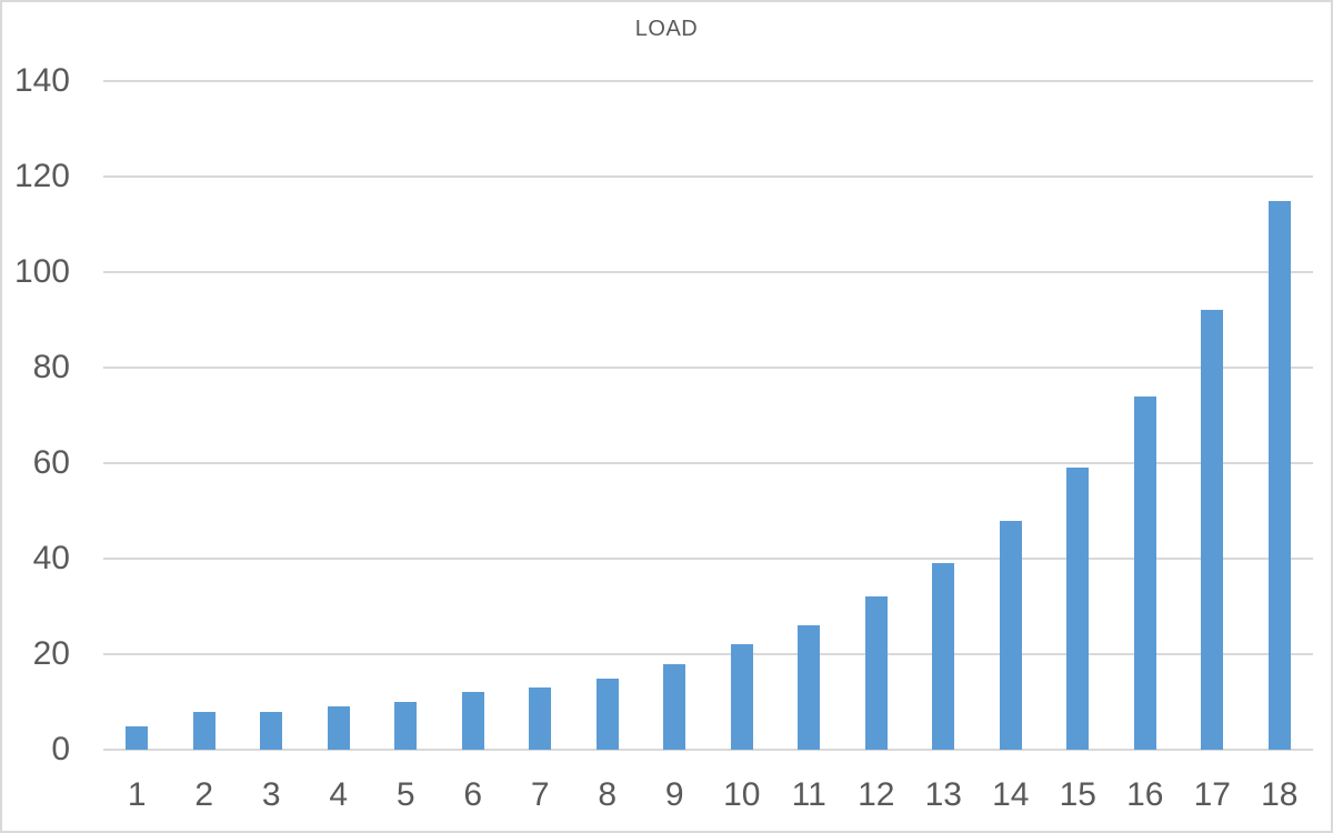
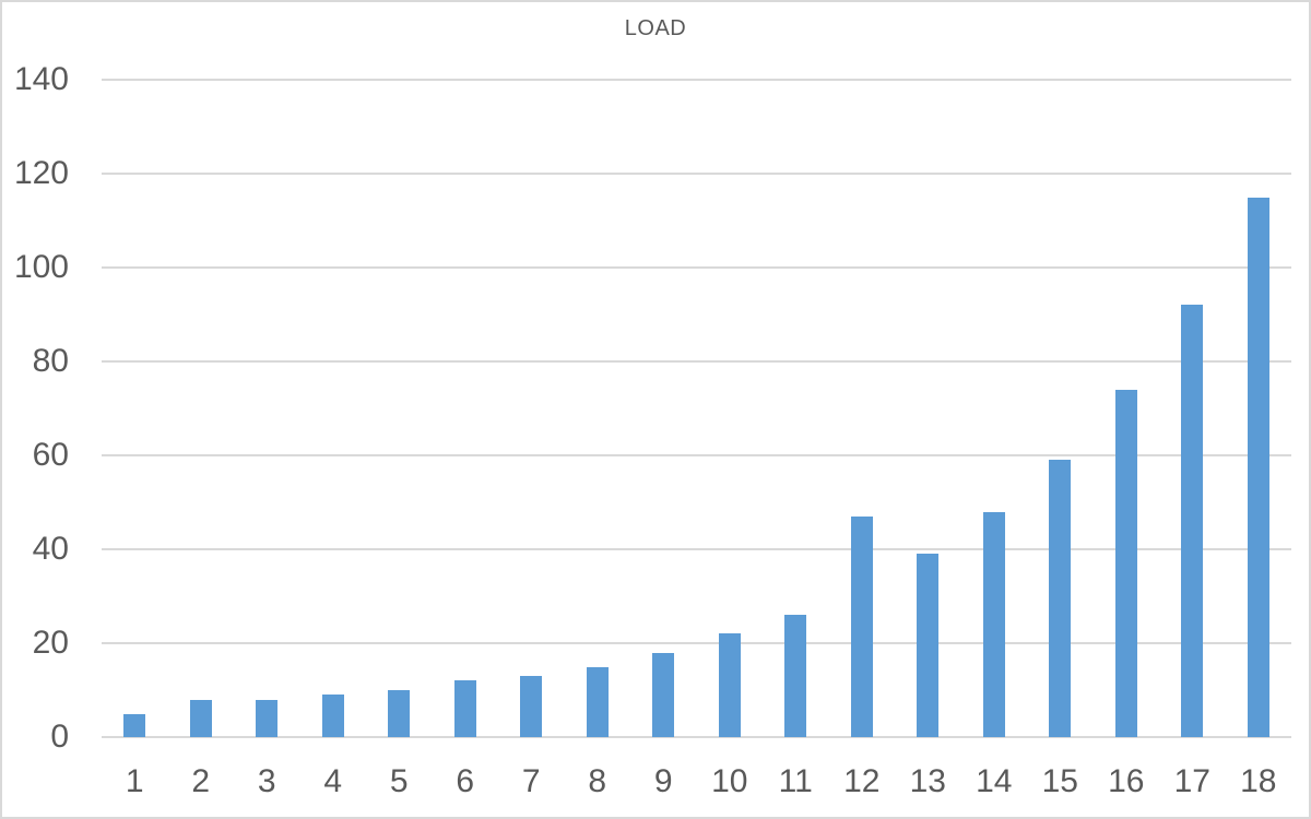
12: 32 -> 47
